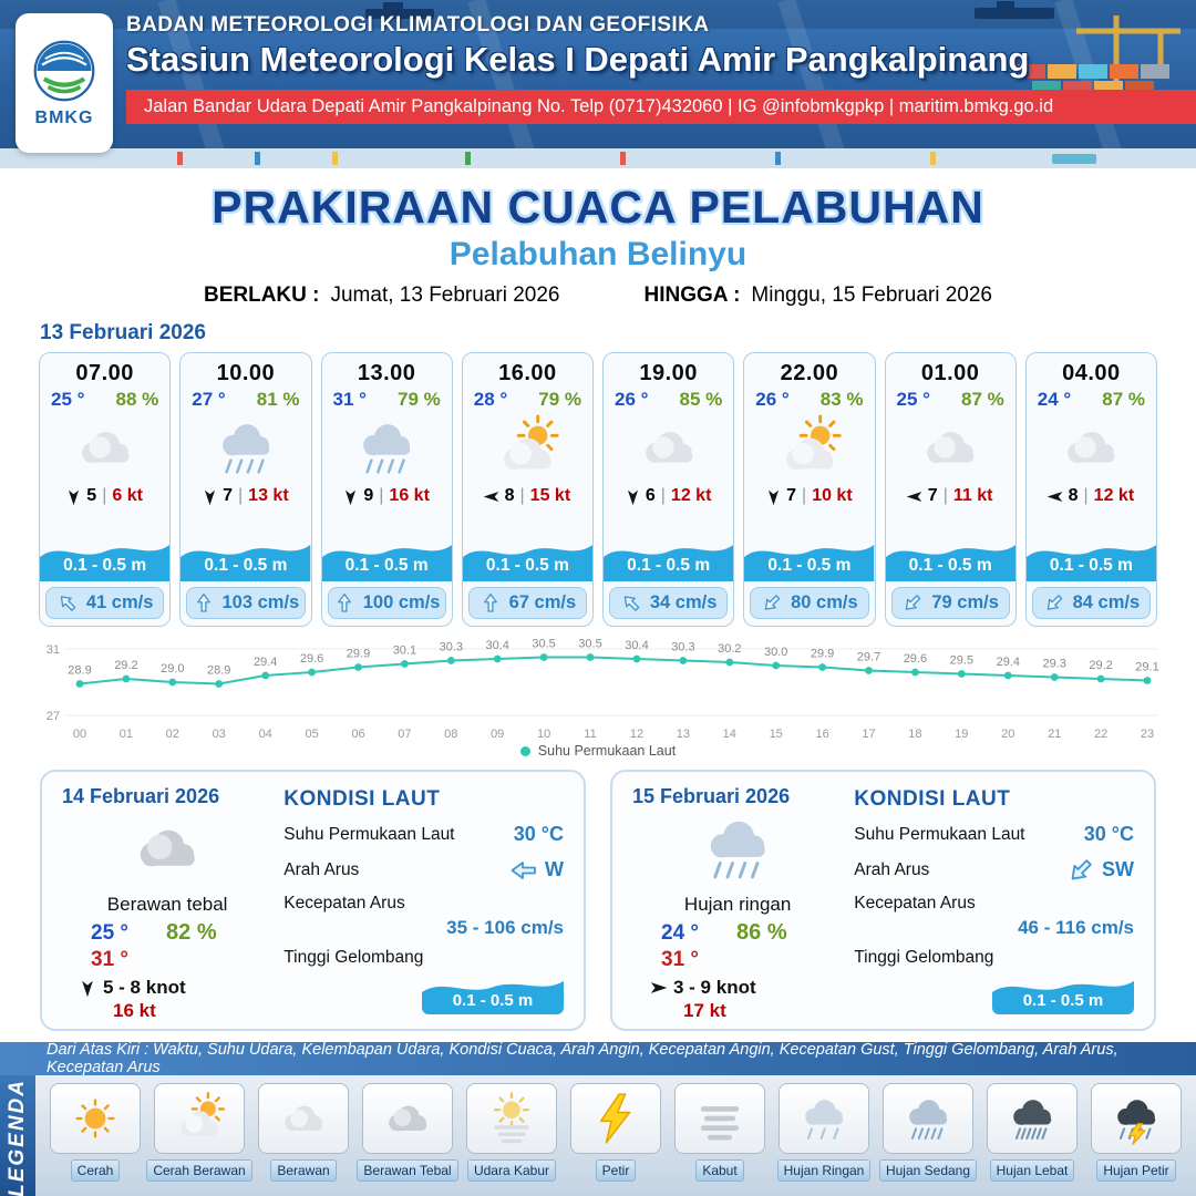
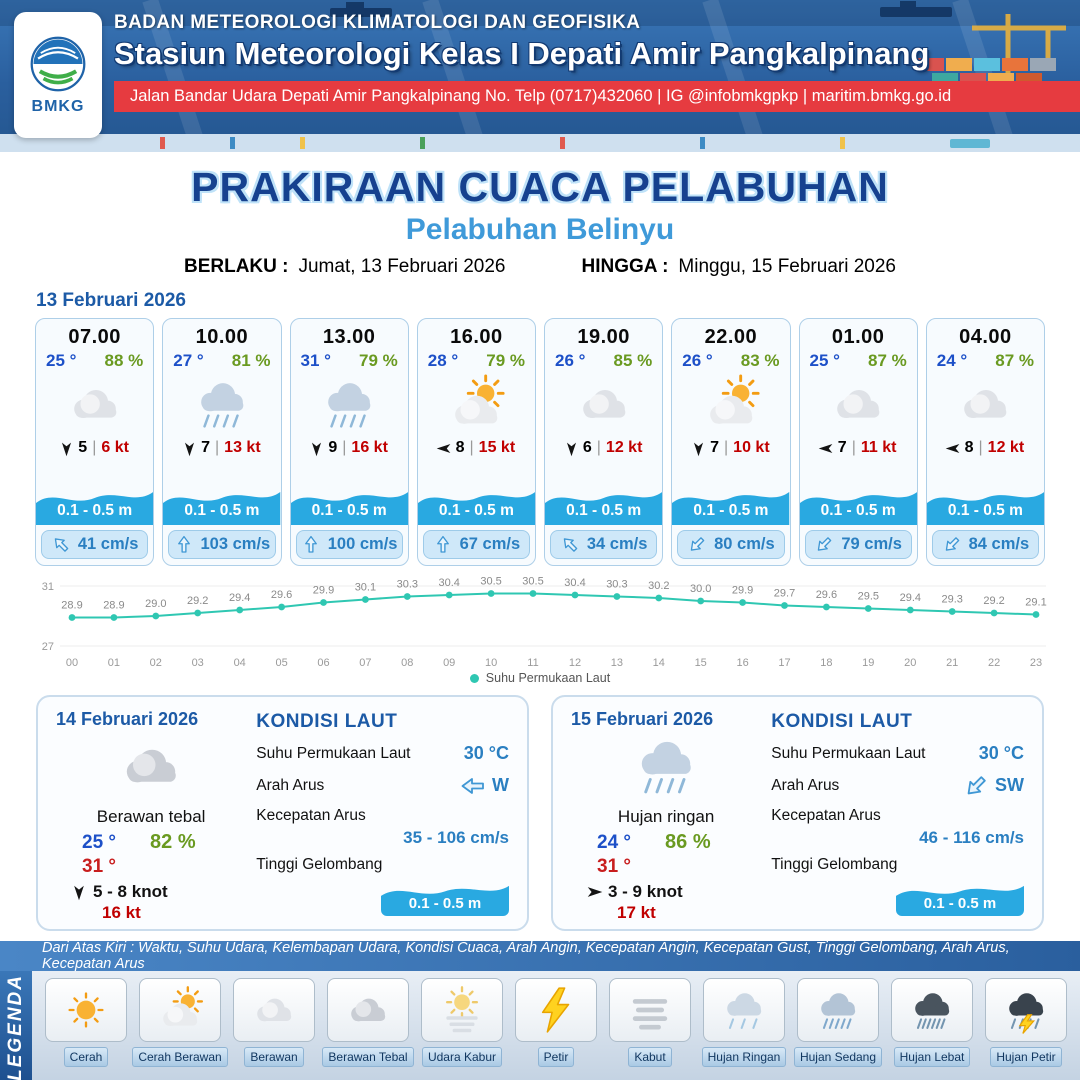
01: 29.2 -> 28.9
03: 28.9 -> 29.2
